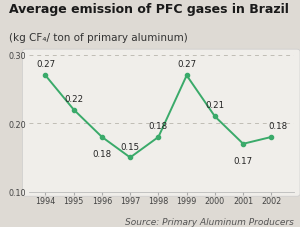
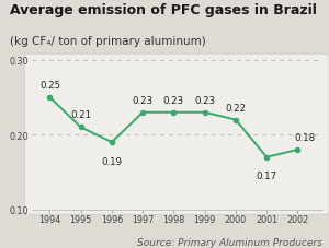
1994: 0.27 -> 0.25
1995: 0.22 -> 0.21
1996: 0.18 -> 0.19
1997: 0.15 -> 0.23
1998: 0.18 -> 0.23
1999: 0.27 -> 0.23
2000: 0.21 -> 0.22
